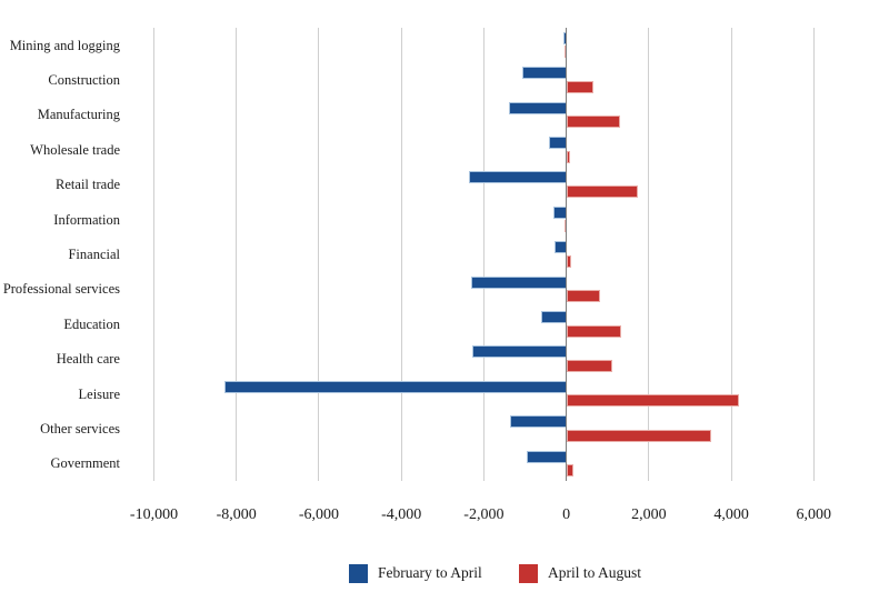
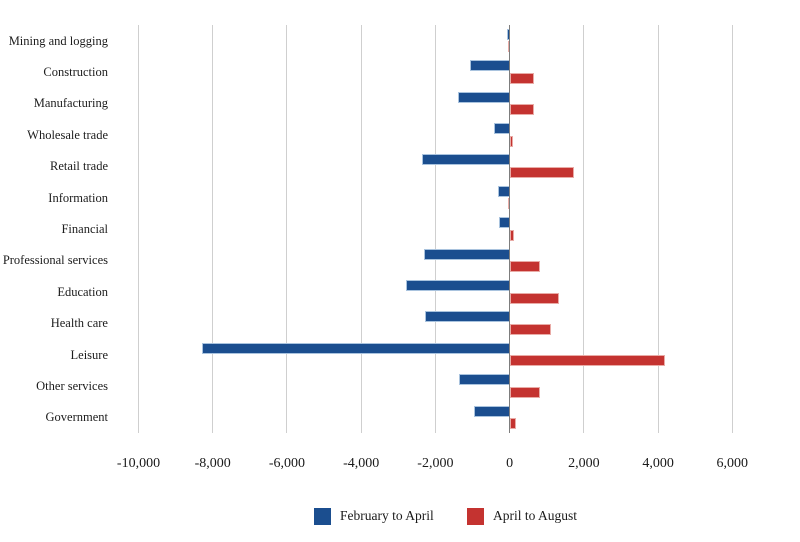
April to August/Manufacturing: 1300 -> 600
February to April/Education: -600 -> -2800
April to August/Other services: 3500 -> 800
